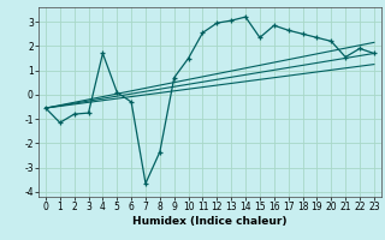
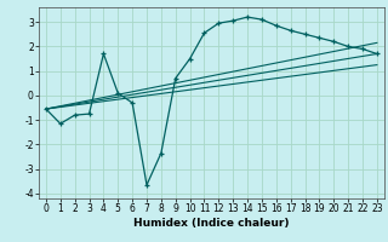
15: 2.35 -> 3.10
21: 1.55 -> 2.00
